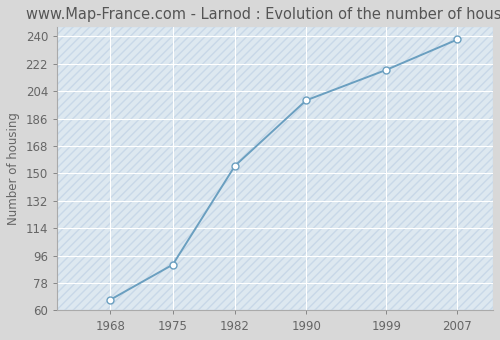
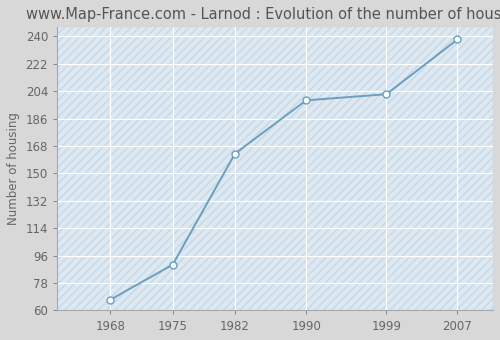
1982: 155 -> 163
1999: 218 -> 202
